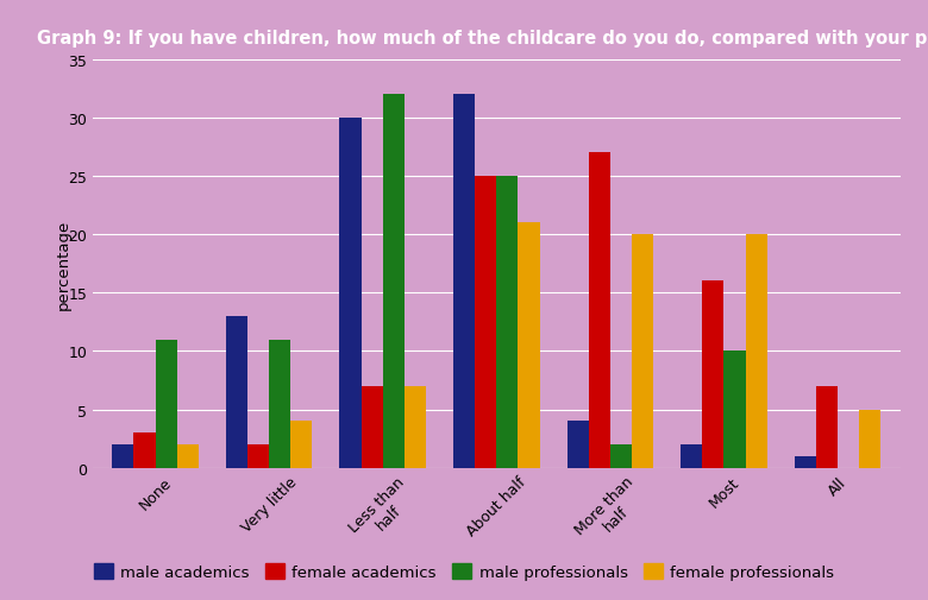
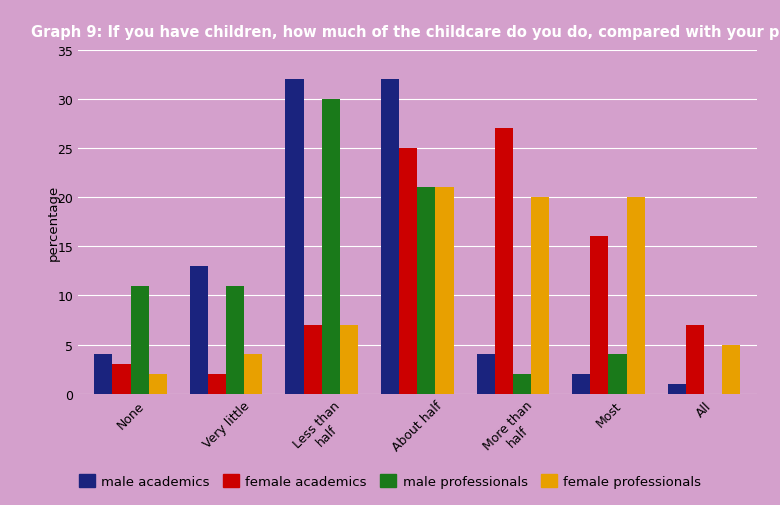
male academics/None: 2 -> 4
male academics/Less than half: 30 -> 32
male professionals/Less than half: 32 -> 30
male professionals/About half: 25 -> 21
male professionals/Most: 10 -> 4
